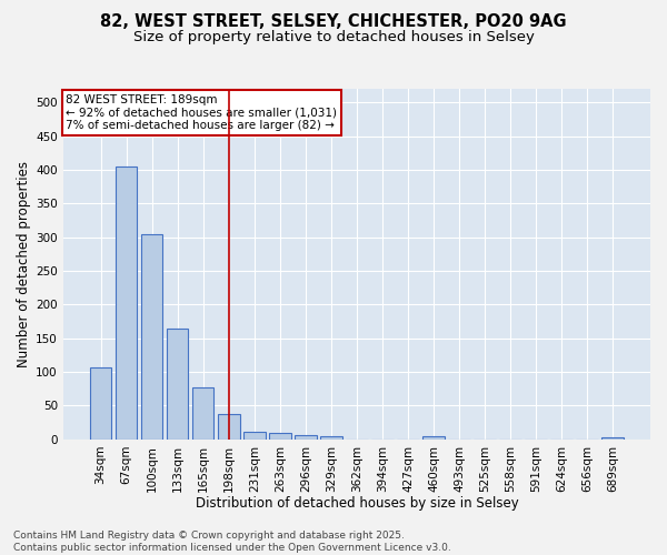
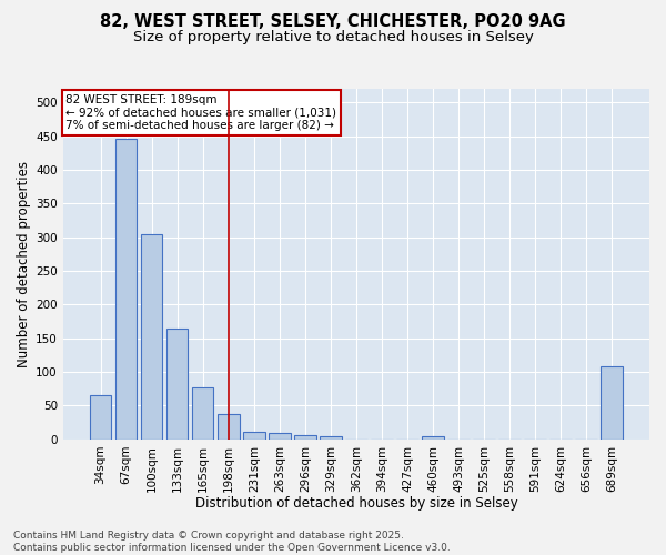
34sqm: 107 -> 66
67sqm: 405 -> 446
689sqm: 3 -> 108
